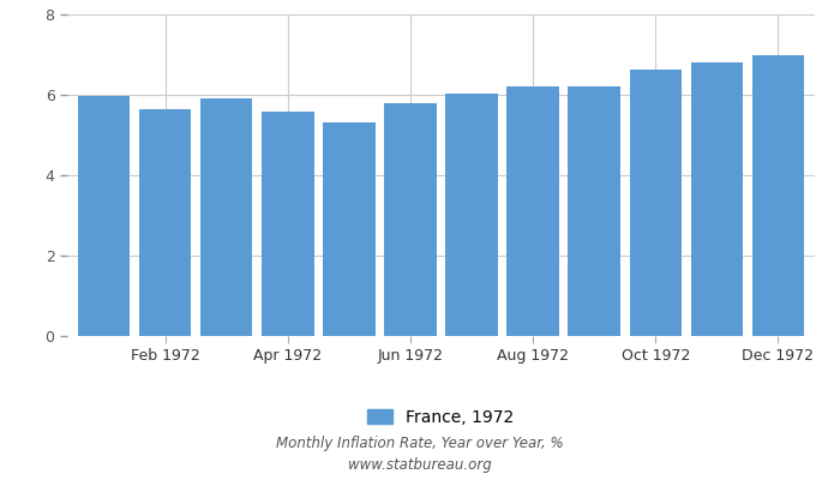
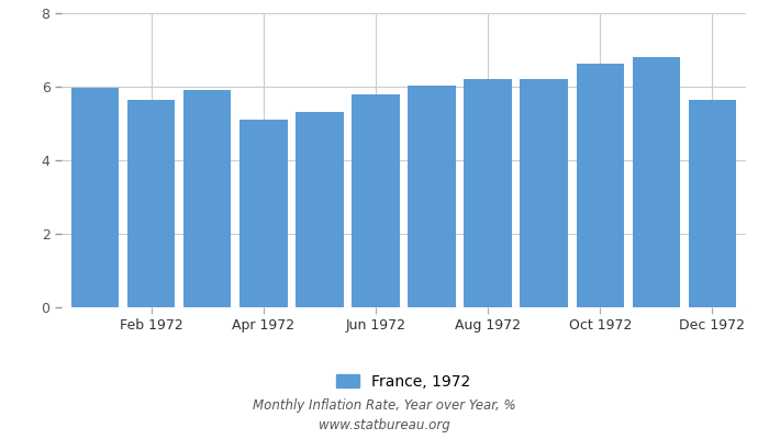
Apr 1972: 5.57 -> 5.10
Dec 1972: 6.98 -> 5.65
